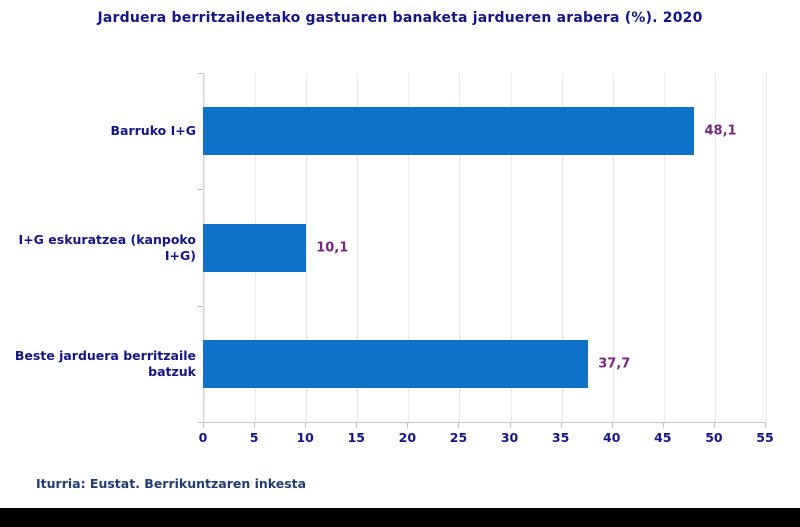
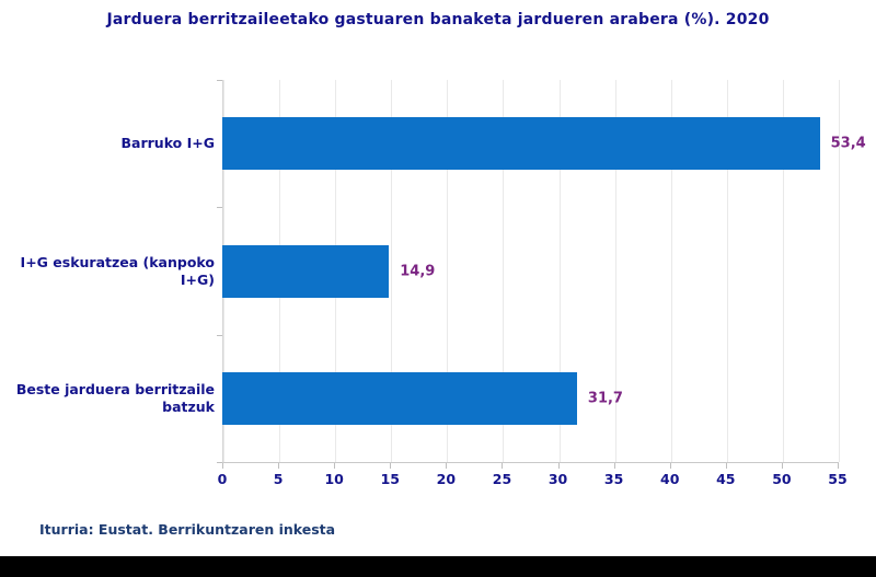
Barruko I+G: 48,1 -> 53,4
I+G eskuratzea (kanpoko I+G): 10,1 -> 14,9
Beste jarduera berritzaile batzuk: 37,7 -> 31,7
